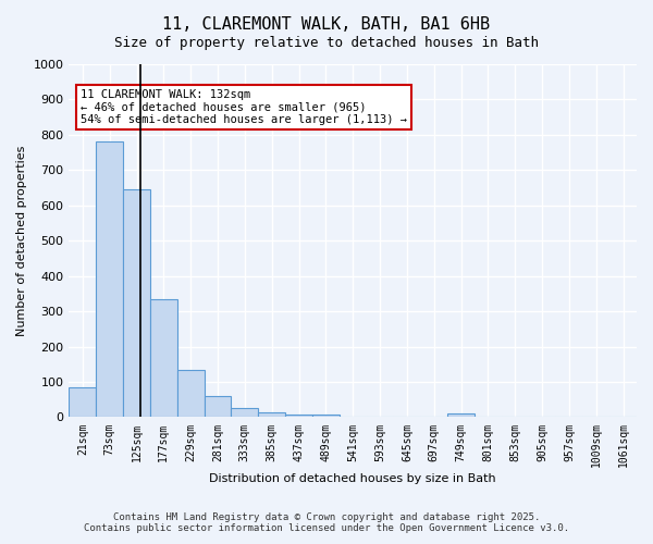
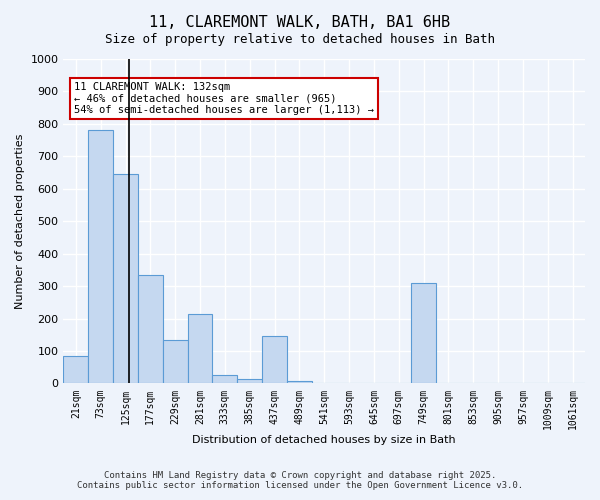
281sqm: 60 -> 215
437sqm: 8 -> 145
749sqm: 10 -> 310
